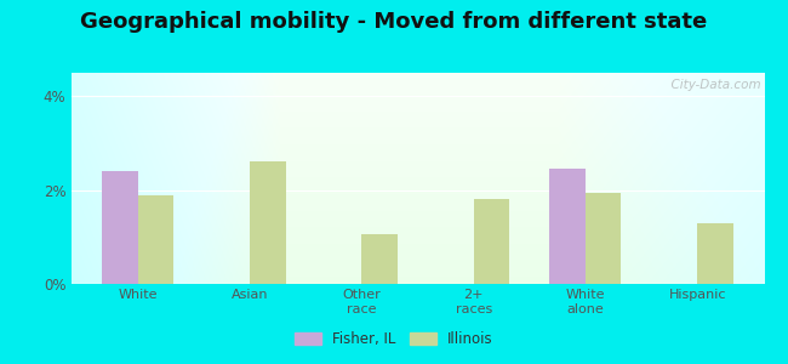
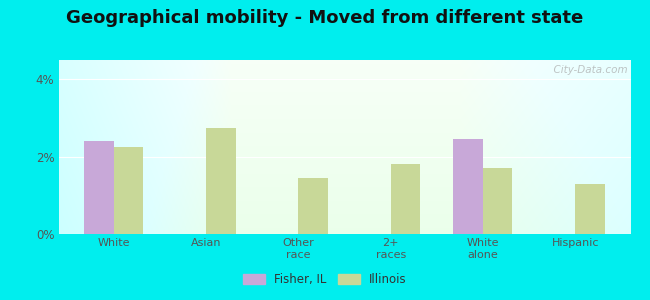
Illinois/White: 1.90% -> 2.25%
Illinois/Asian: 2.60% -> 2.75%
Illinois/Other race: 1.05% -> 1.45%
Illinois/White alone: 1.95% -> 1.70%
